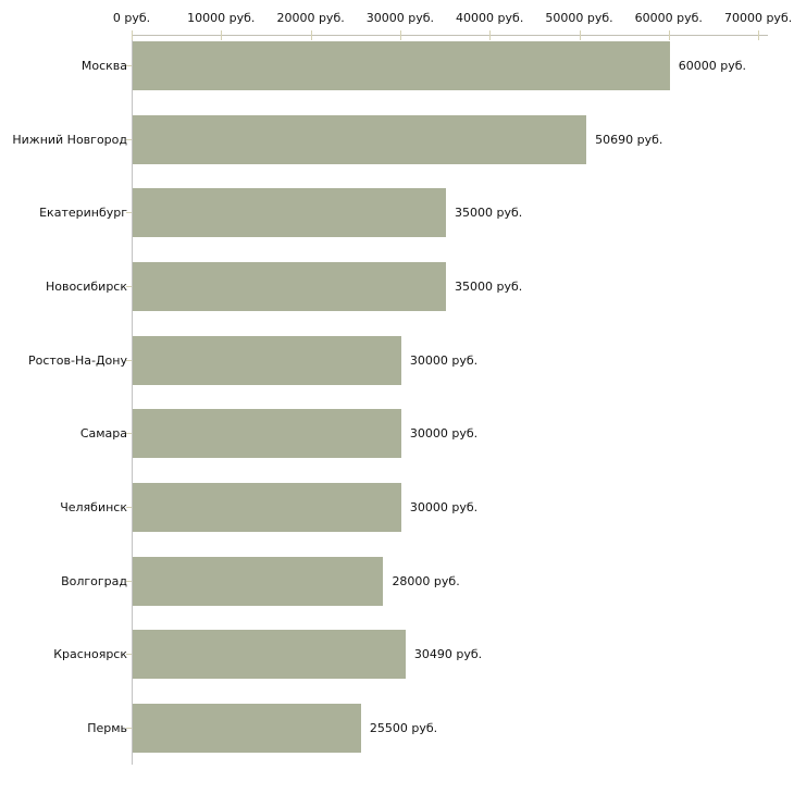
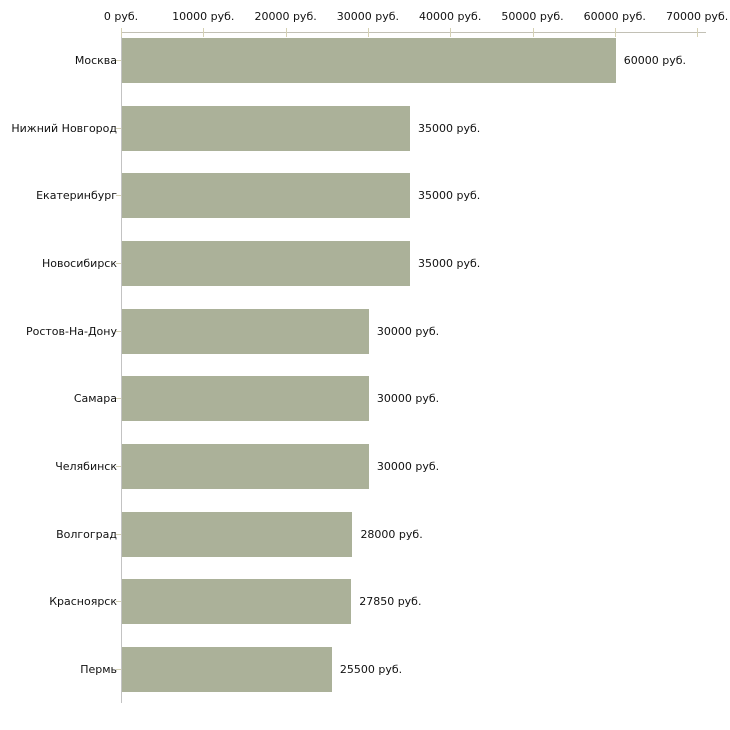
Нижний Новгород: 50690 -> 35000
Красноярск: 30490 -> 27850
